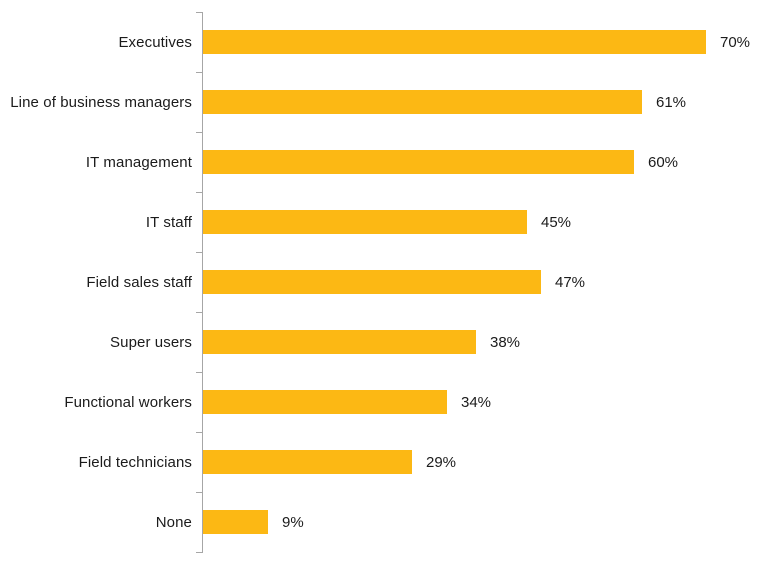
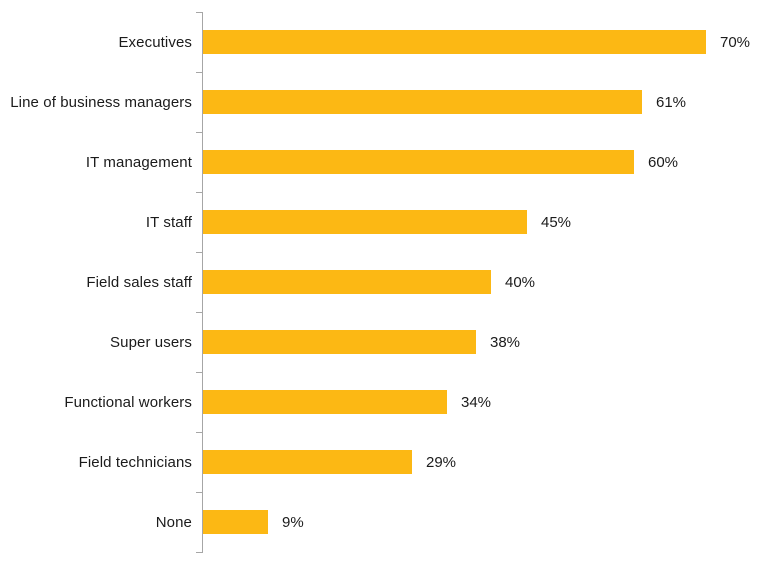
Field sales staff: 47% -> 40%
